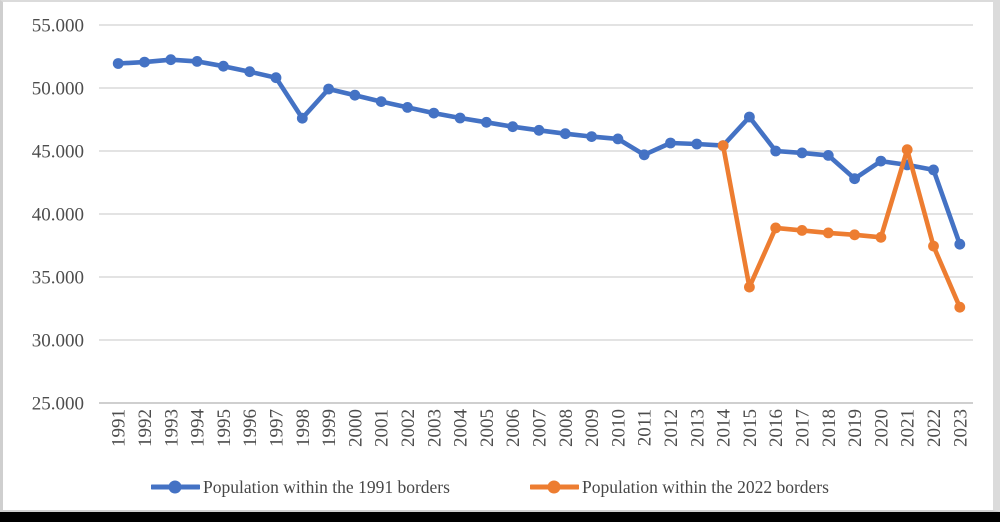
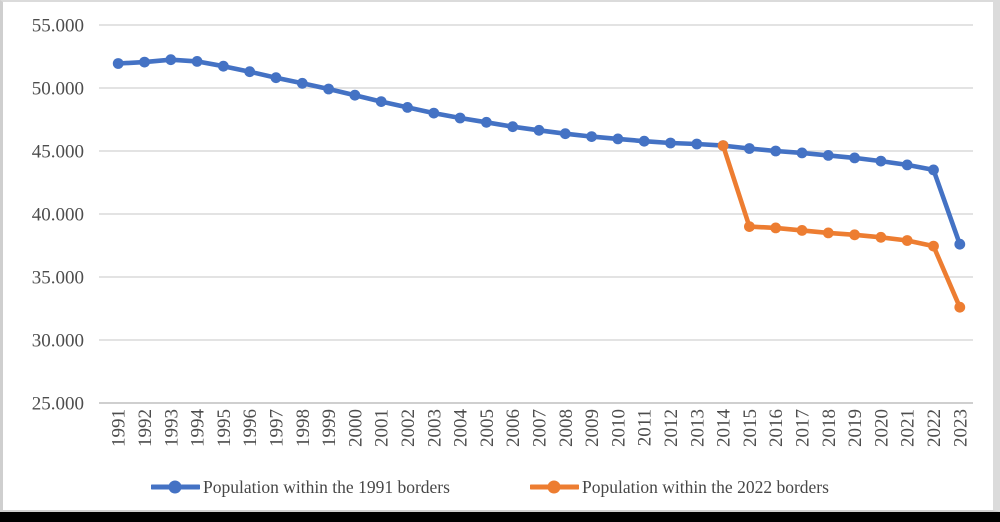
Population within the 1991 borders/1998: 47600 -> 50400
Population within the 1991 borders/2011: 44700 -> 45800
Population within the 1991 borders/2015: 47700 -> 45200
Population within the 2022 borders/2015: 34200 -> 39000
Population within the 1991 borders/2019: 42800 -> 44400
Population within the 2022 borders/2021: 45100 -> 37900
